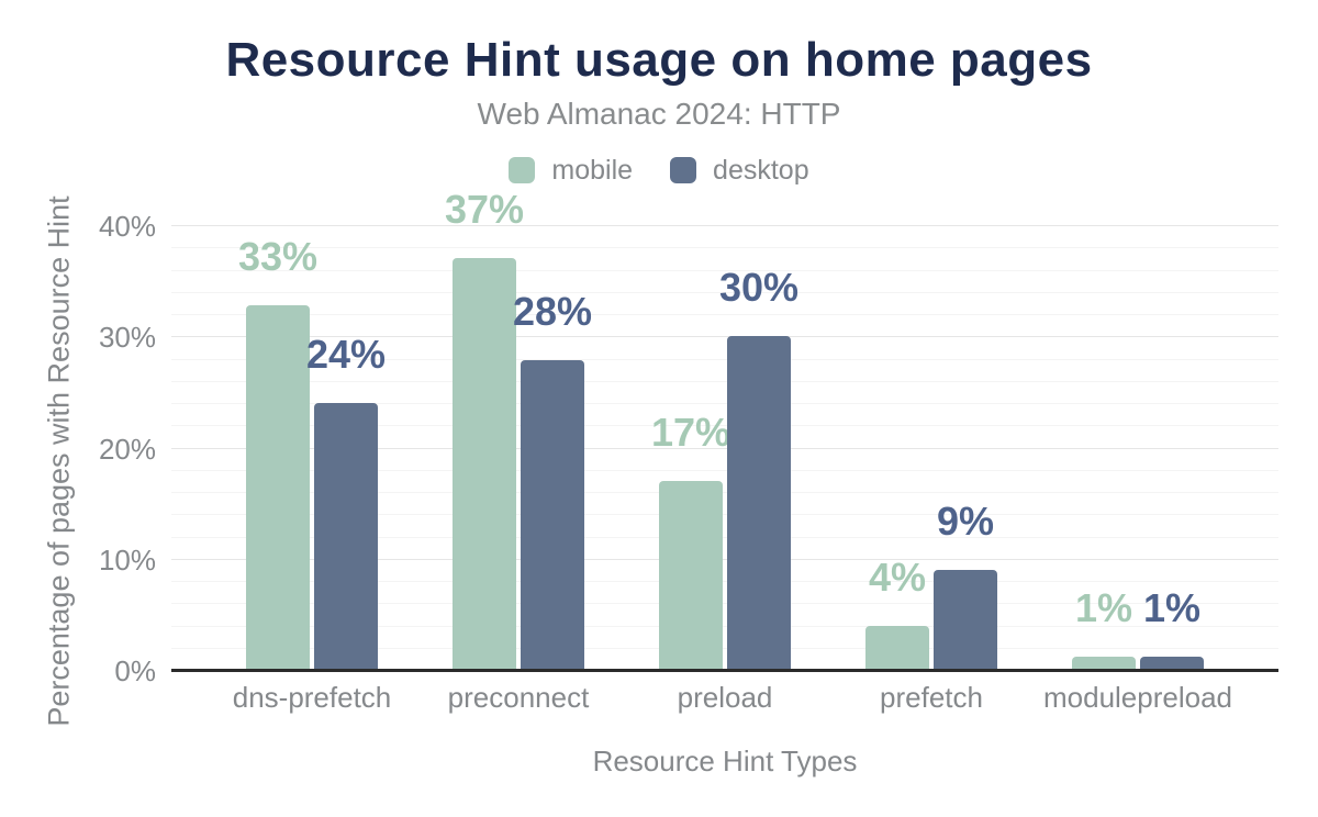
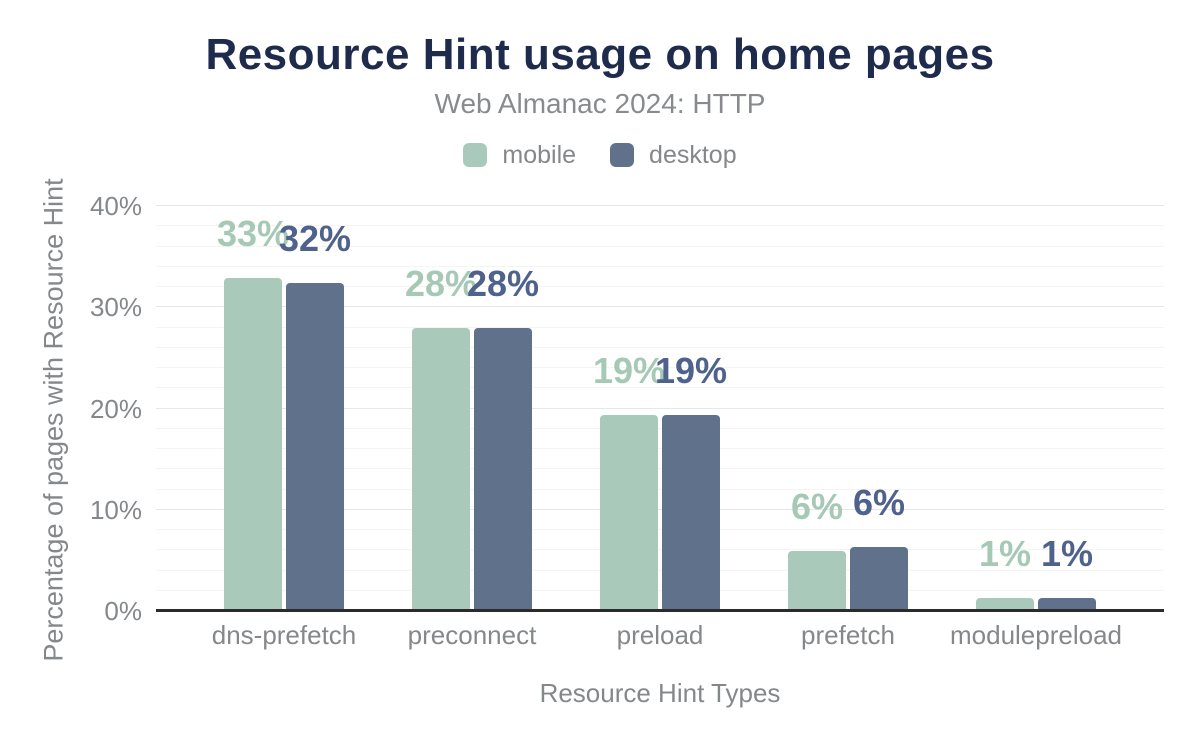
desktop/dns-prefetch: 24% -> 32%
mobile/preconnect: 37% -> 28%
mobile/preload: 17% -> 19%
desktop/preload: 30% -> 19%
mobile/prefetch: 4% -> 6%
desktop/prefetch: 9% -> 6%
